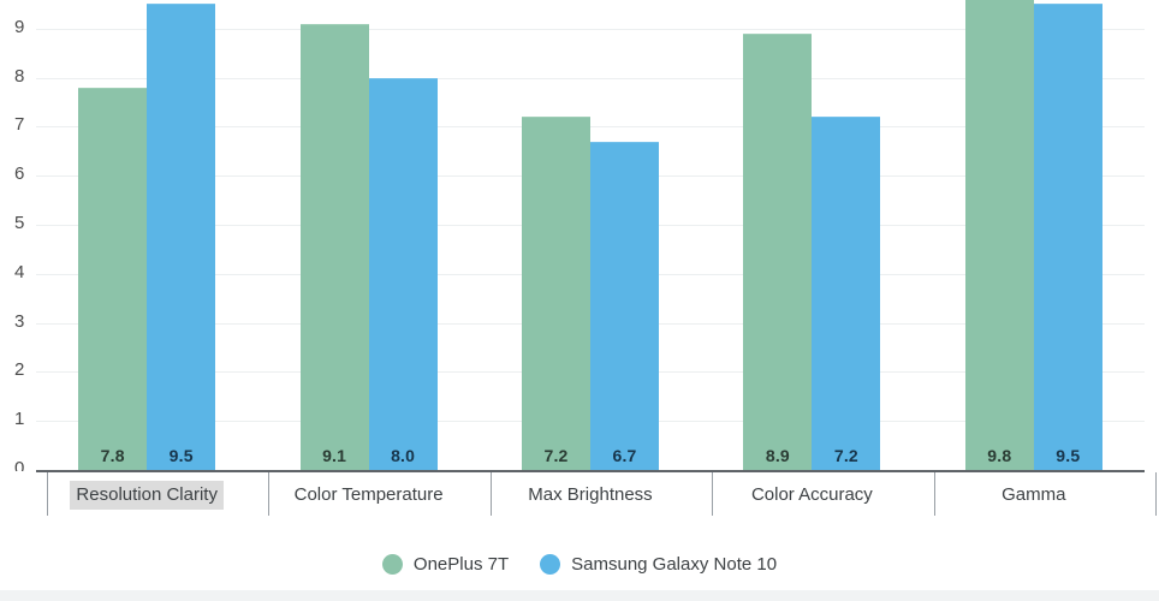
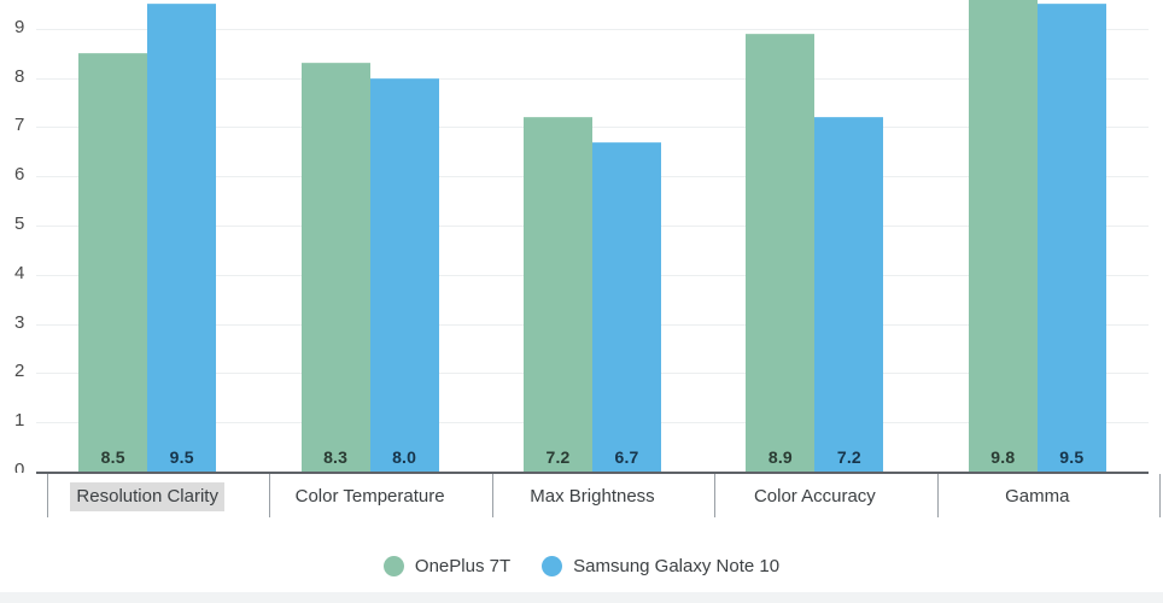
OnePlus 7T/Resolution Clarity: 7.8 -> 8.5
OnePlus 7T/Color Temperature: 9.1 -> 8.3
